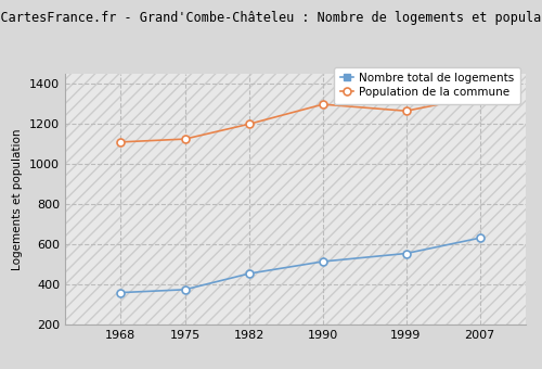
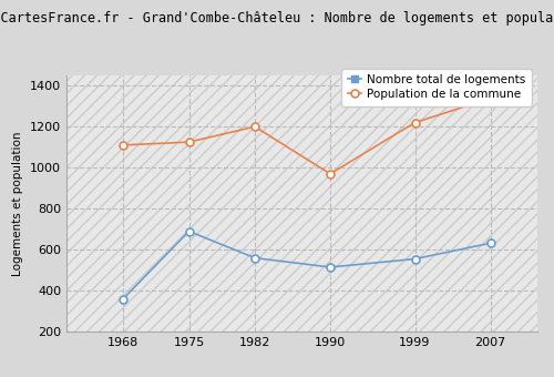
Nombre total de logements/1975: 380 -> 690
Nombre total de logements/1982: 460 -> 560
Population de la commune/1990: 1300 -> 970
Population de la commune/1999: 1260 -> 1220
